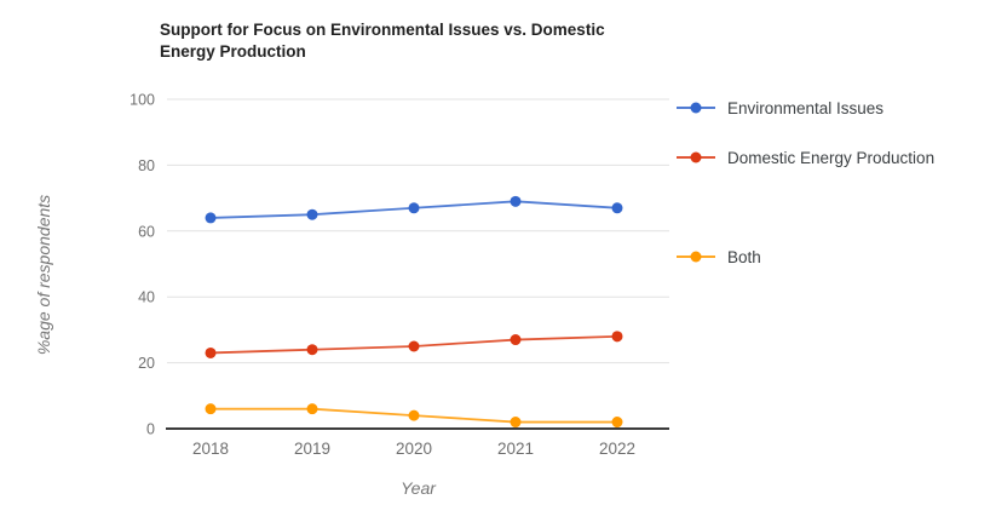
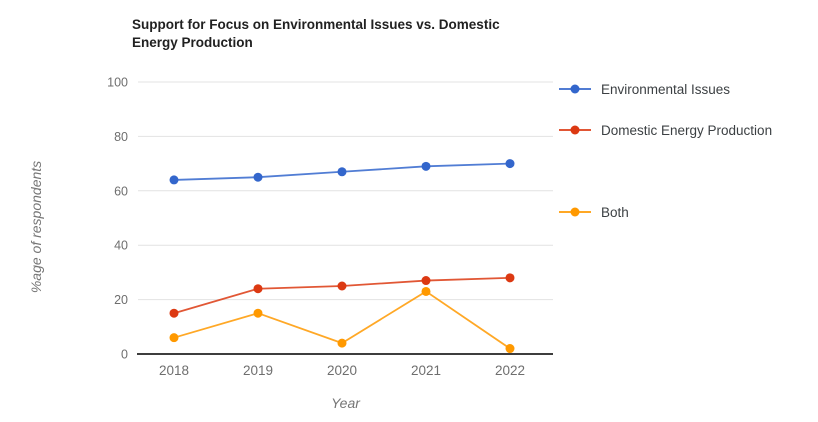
Domestic Energy Production/2018: 23 -> 15
Both/2019: 6 -> 15
Both/2021: 2 -> 23
Environmental Issues/2022: 67 -> 70
